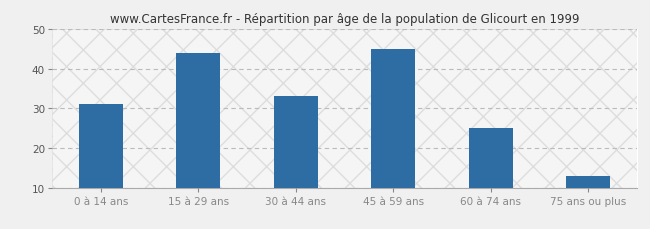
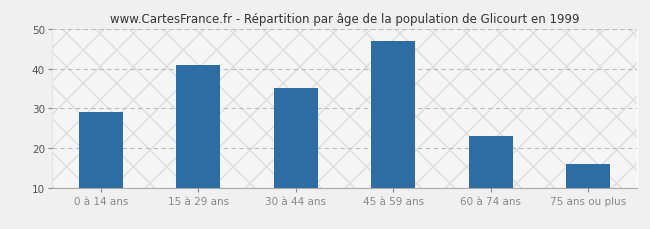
0 à 14 ans: 31 -> 29
15 à 29 ans: 44 -> 41
30 à 44 ans: 33 -> 35
45 à 59 ans: 45 -> 47
60 à 74 ans: 25 -> 23
75 ans ou plus: 13 -> 16
